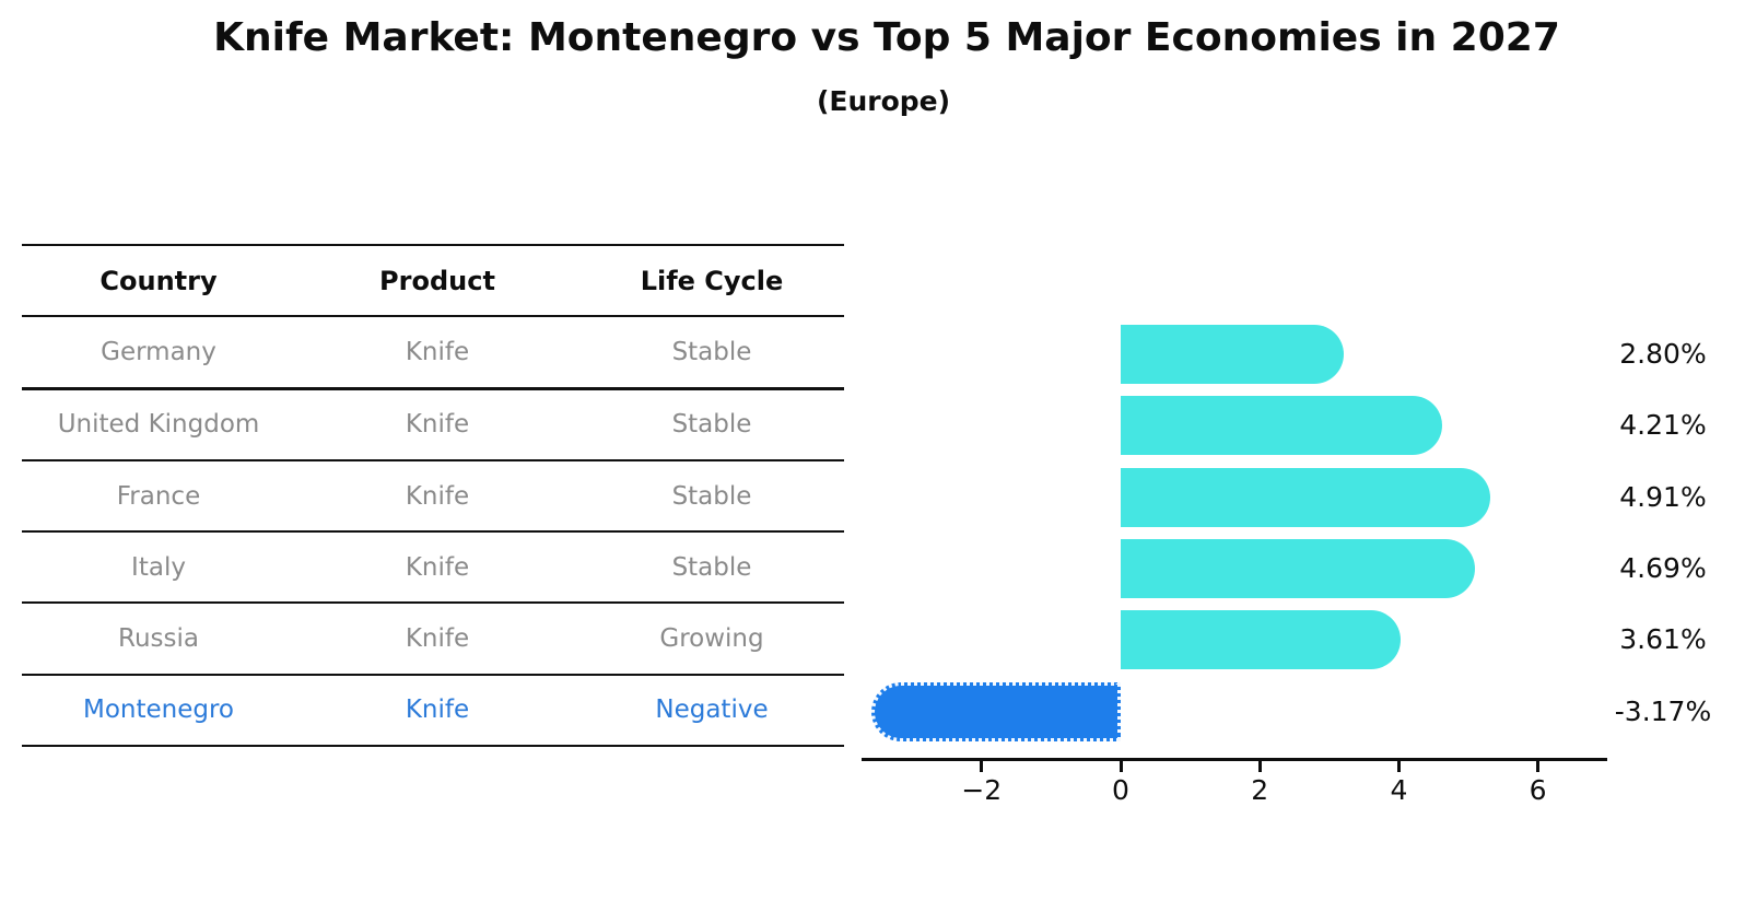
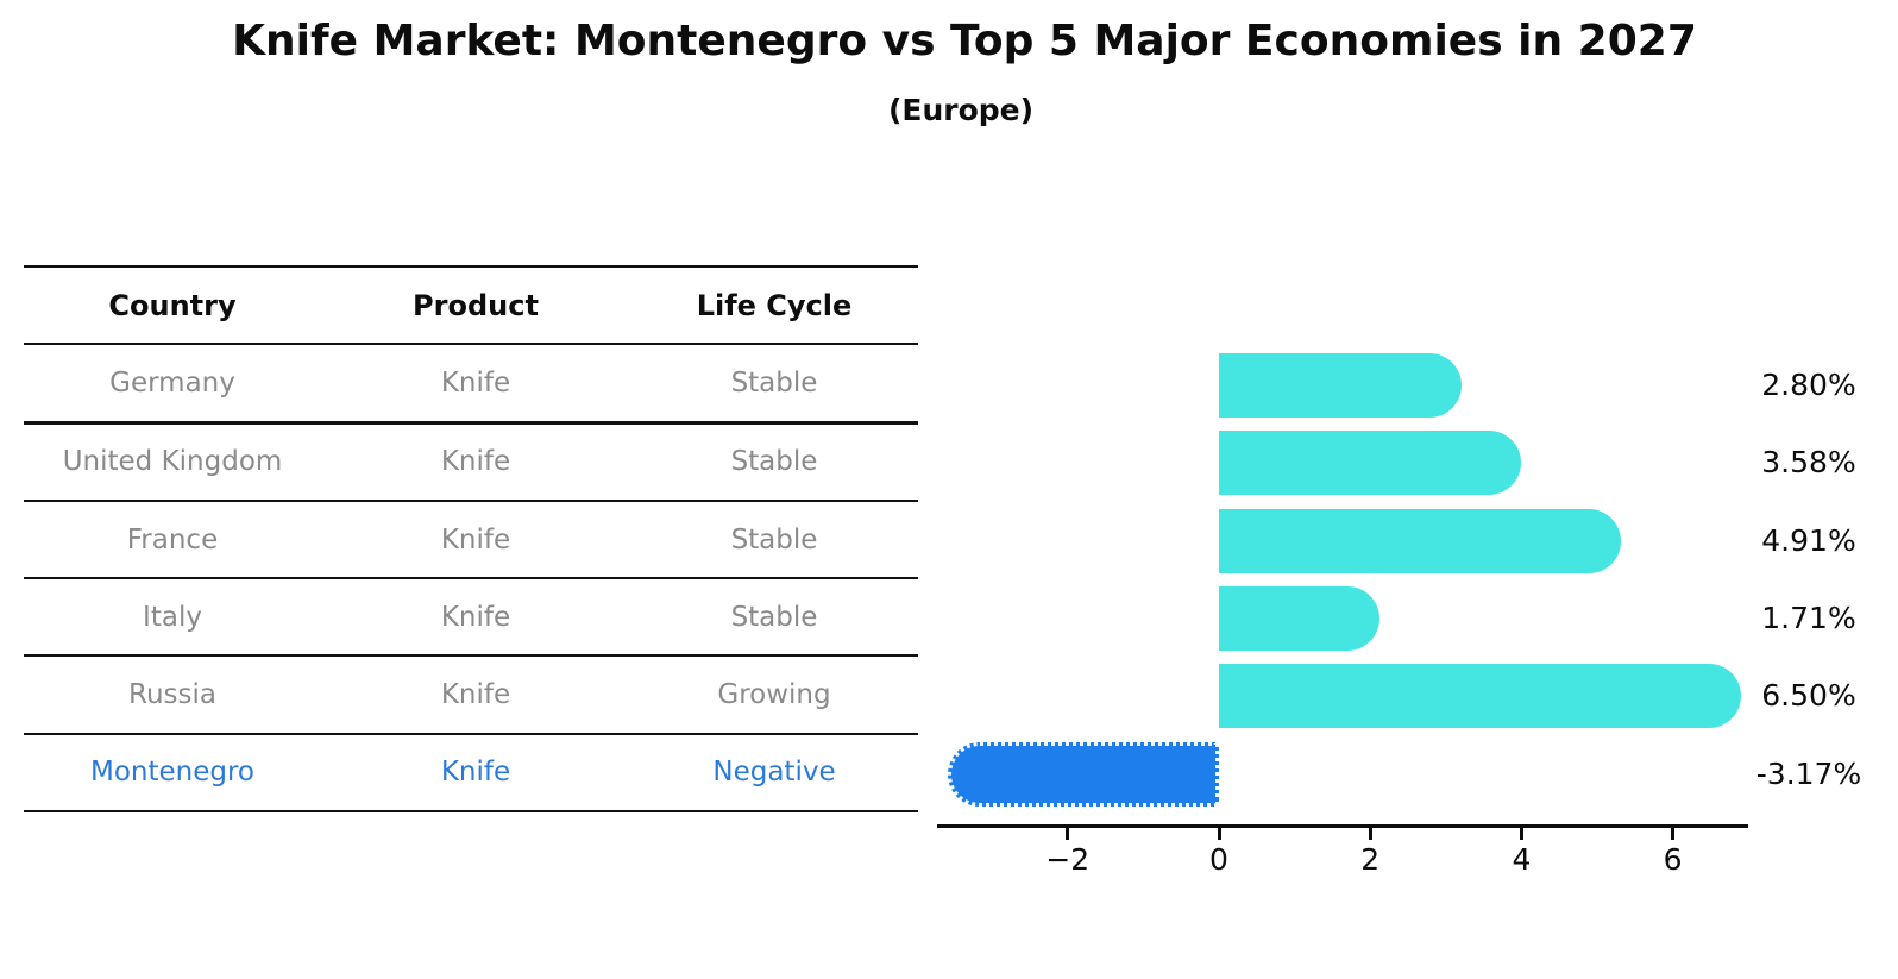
United Kingdom: 4.21% -> 3.58%
Italy: 4.69% -> 1.71%
Russia: 3.61% -> 6.50%
